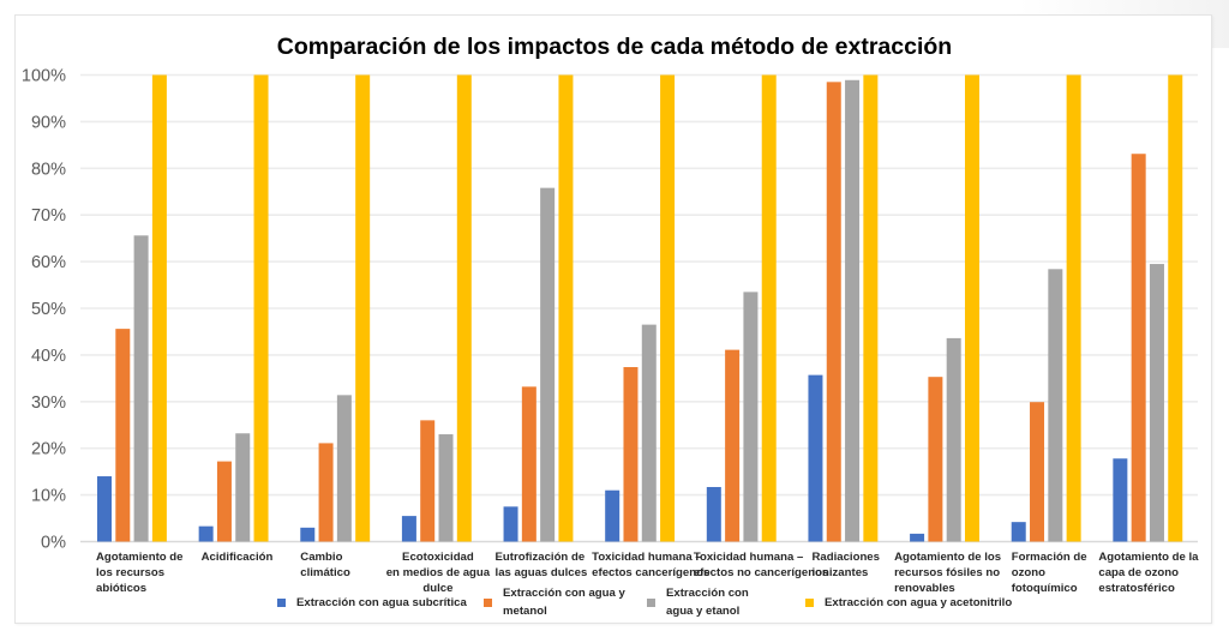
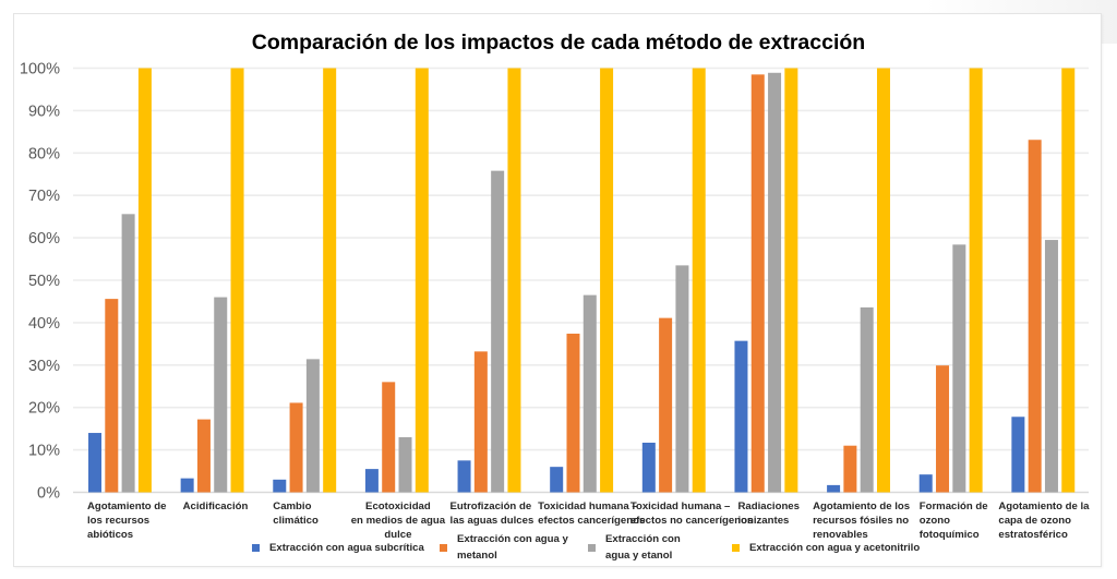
Extracción con agua y etanol/Acidificación: 23% -> 46%
Extracción con agua y etanol/Ecotoxicidad en medios de agua dulce: 23% -> 13%
Extracción con agua subcrítica/Toxicidad humana – efectos cancerígenos: 11% -> 6%
Extracción con agua y metanol/Agotamiento de los recursos fósiles no renovables: 35% -> 11%
